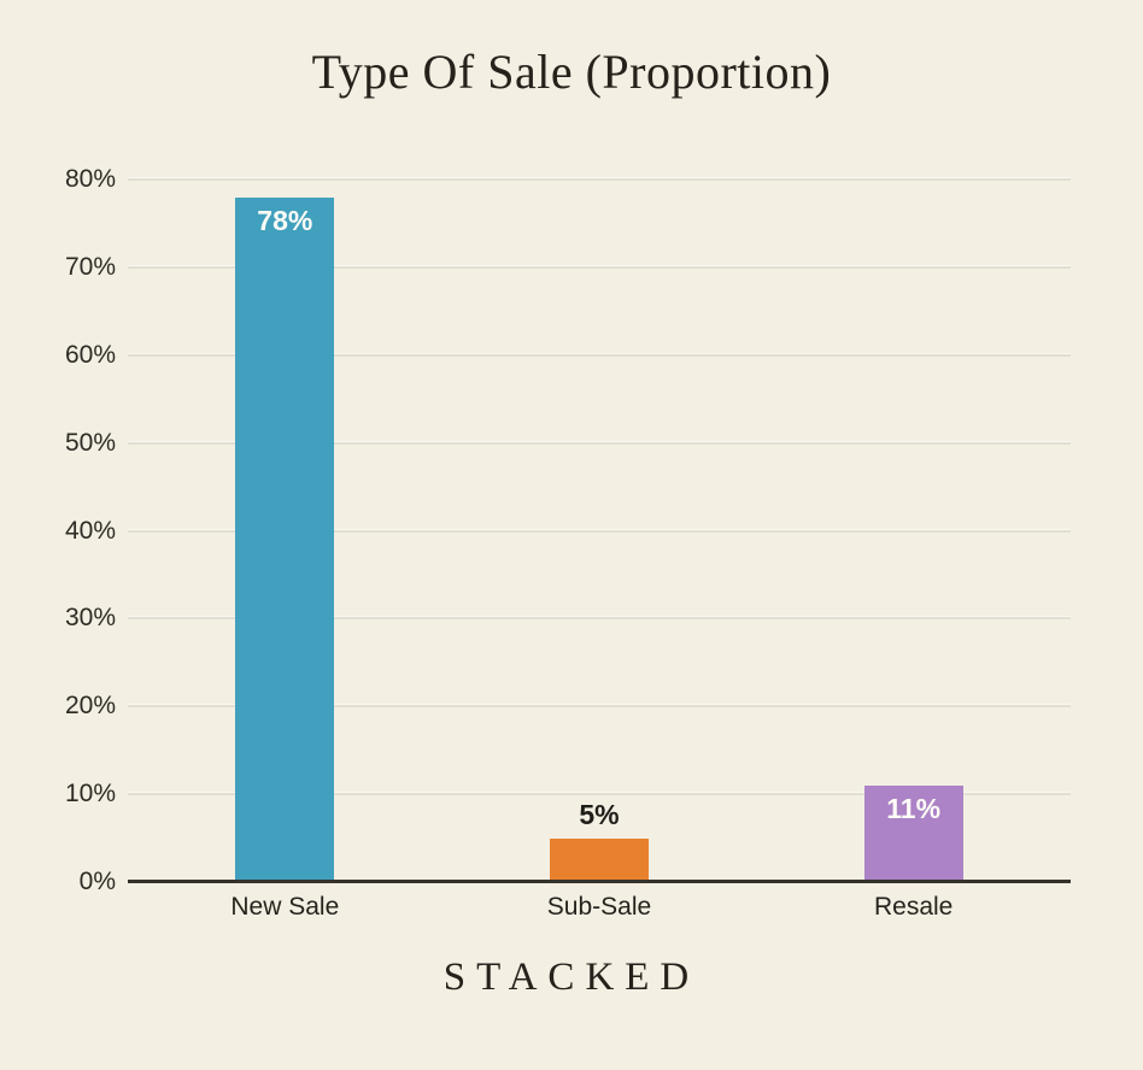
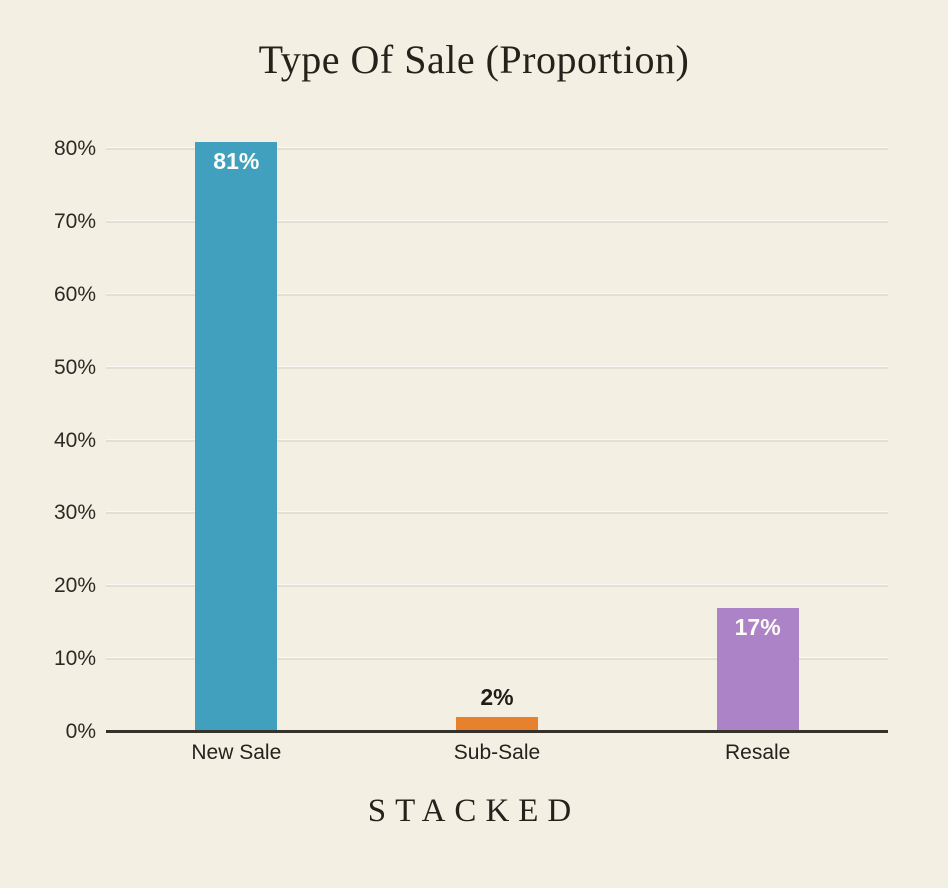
New Sale: 78% -> 81%
Sub-Sale: 5% -> 2%
Resale: 11% -> 17%
